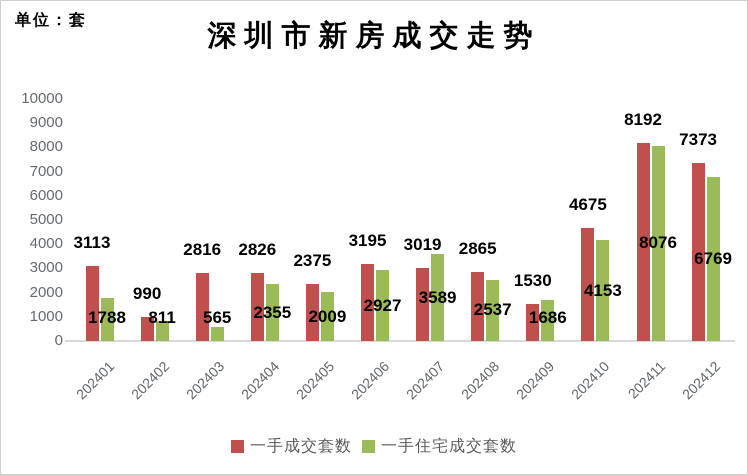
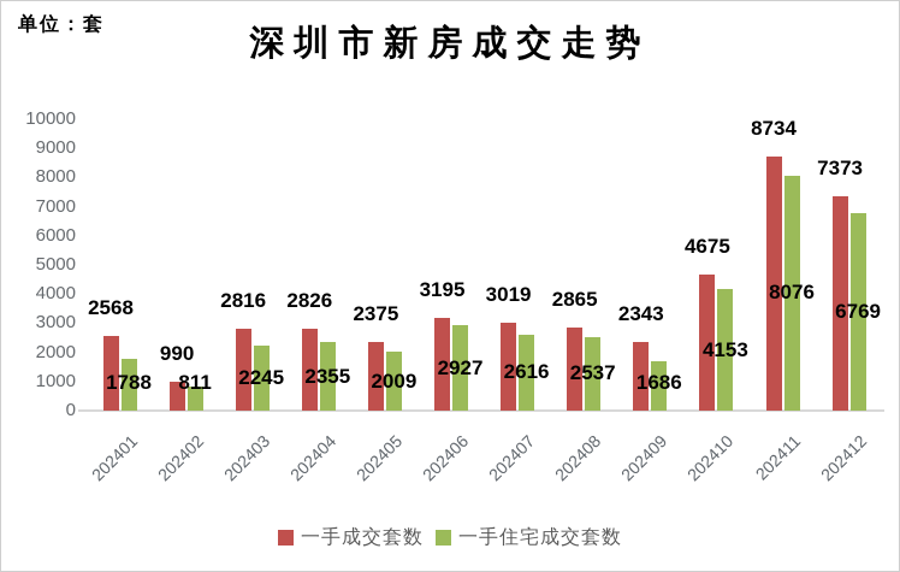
一手成交套数/202401: 3113 -> 2568
一手住宅成交套数/202403: 565 -> 2245
一手住宅成交套数/202407: 3589 -> 2616
一手成交套数/202409: 1530 -> 2343
一手成交套数/202411: 8192 -> 8734
